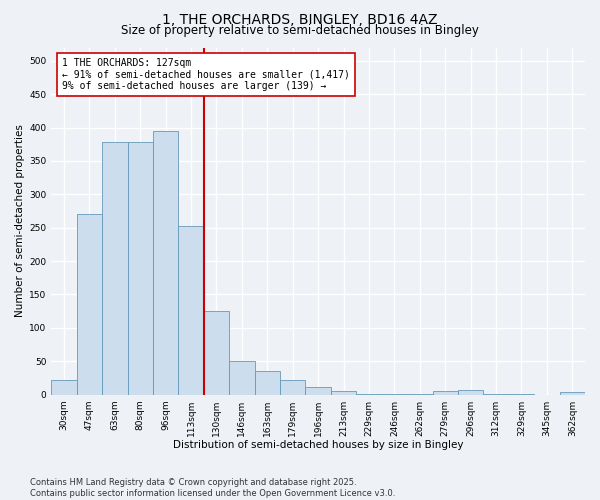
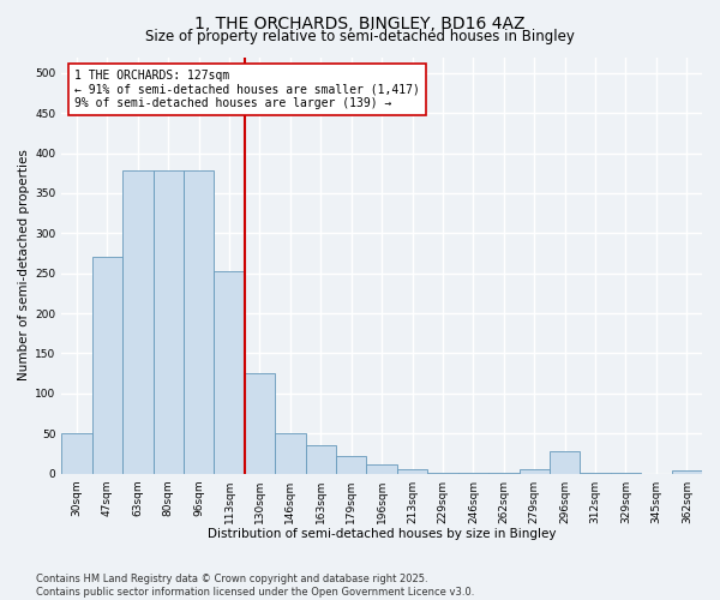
30sqm: 22 -> 50
96sqm: 395 -> 378
296sqm: 7 -> 28
